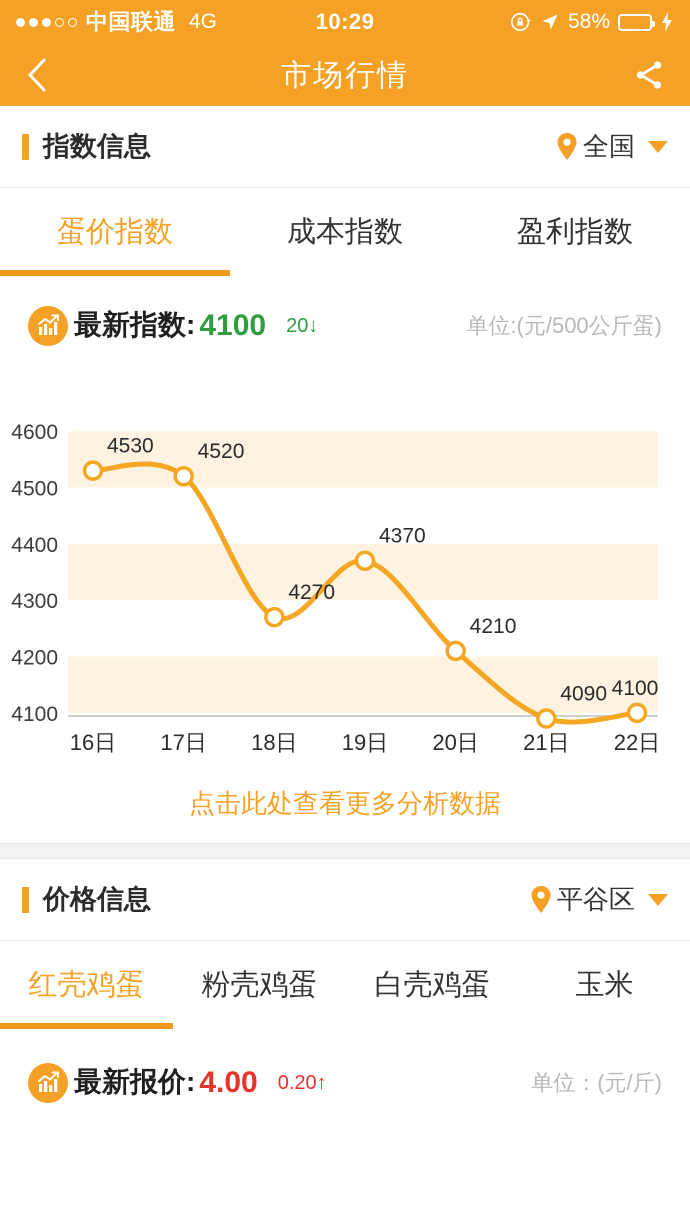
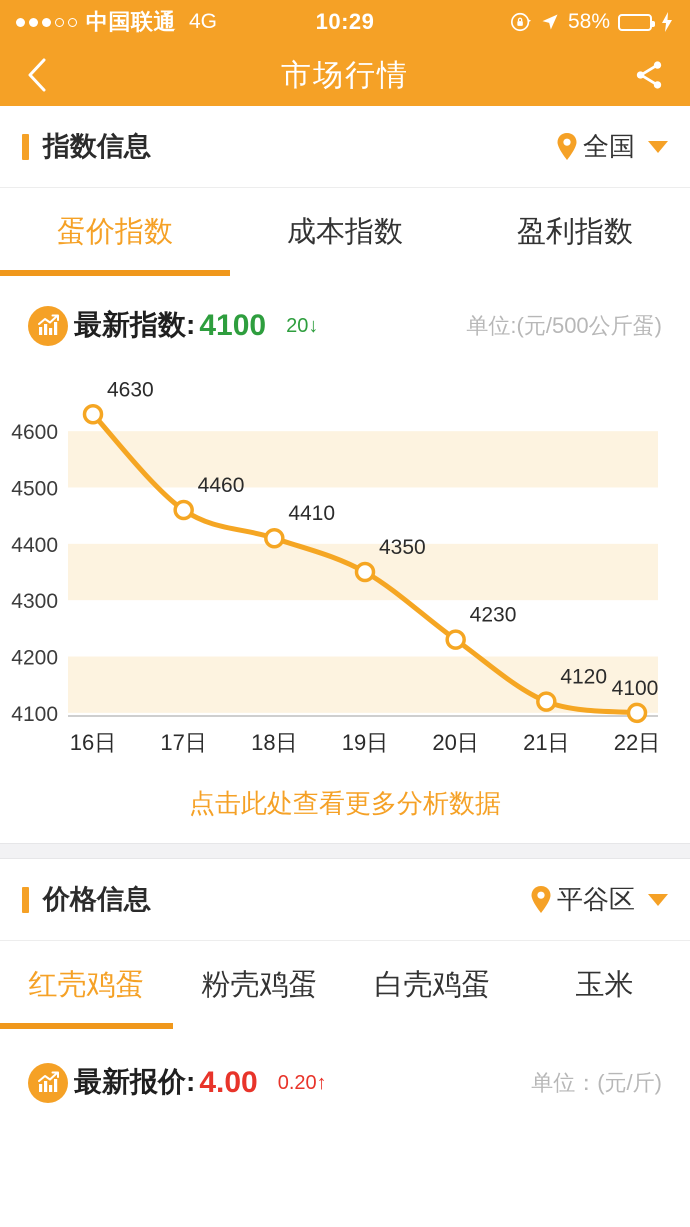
16日: 4530 -> 4630
17日: 4520 -> 4460
18日: 4270 -> 4410
19日: 4370 -> 4350
20日: 4210 -> 4230
21日: 4090 -> 4120
